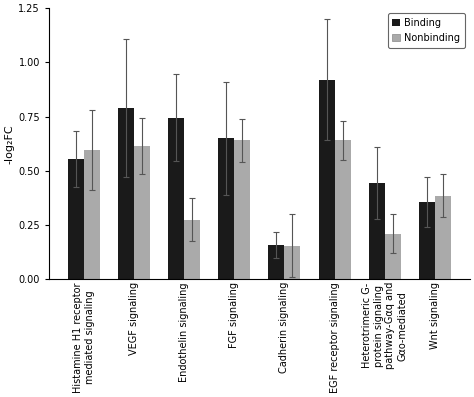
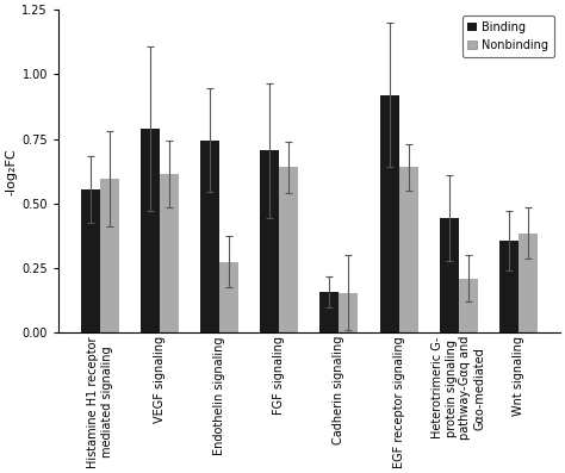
Binding/FGF signaling: 0.650 -> 0.705
